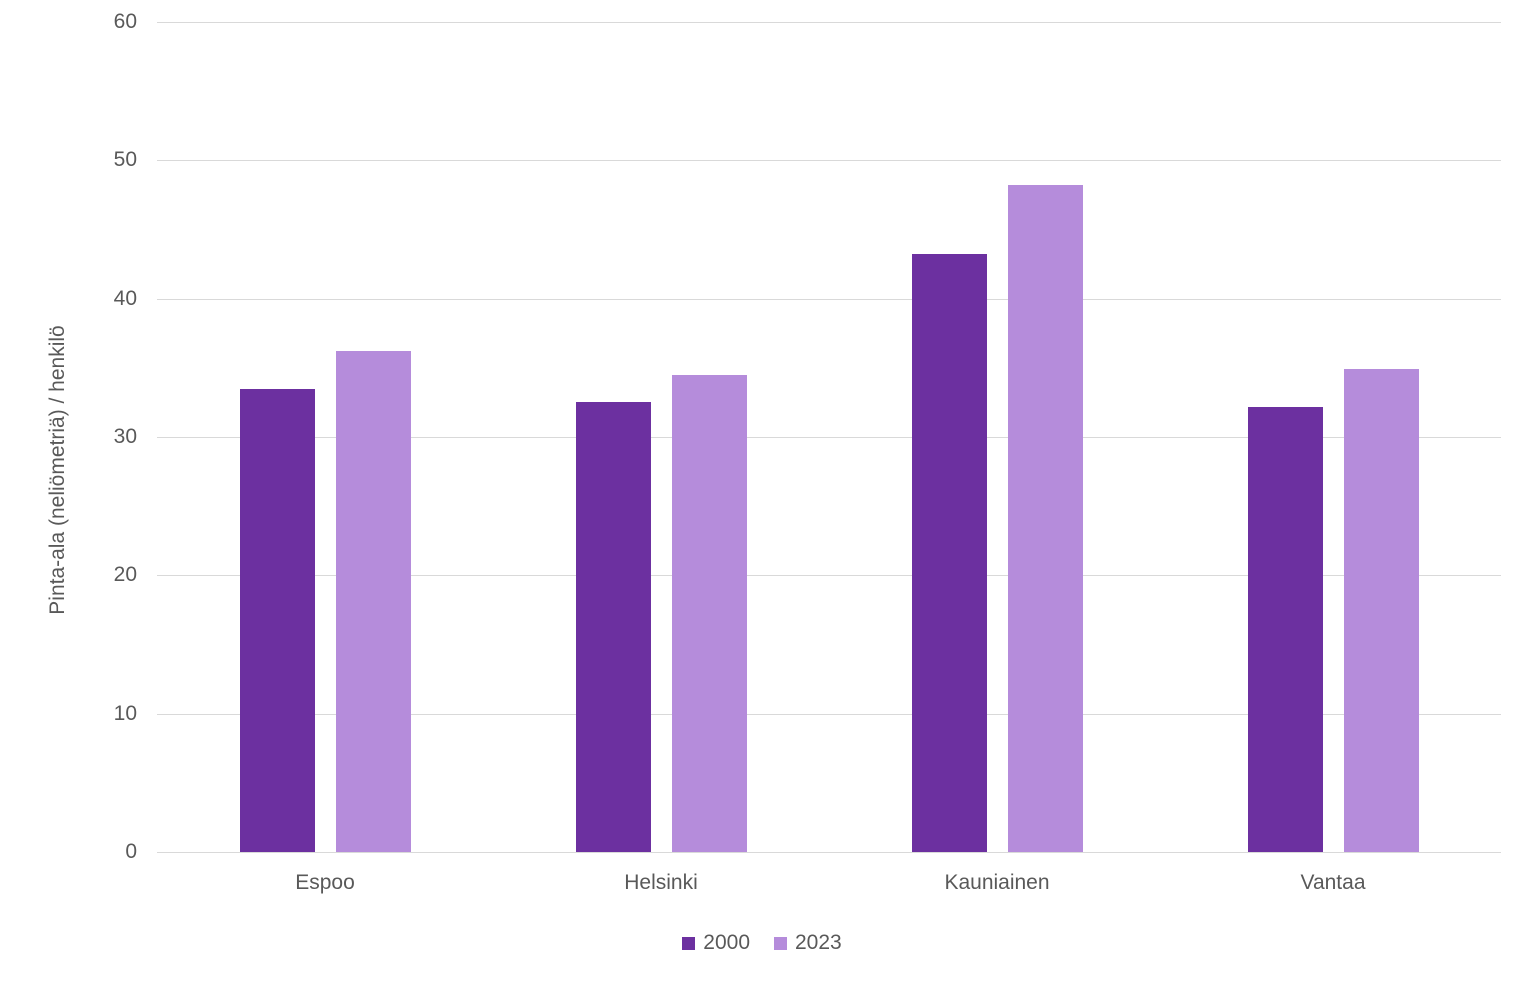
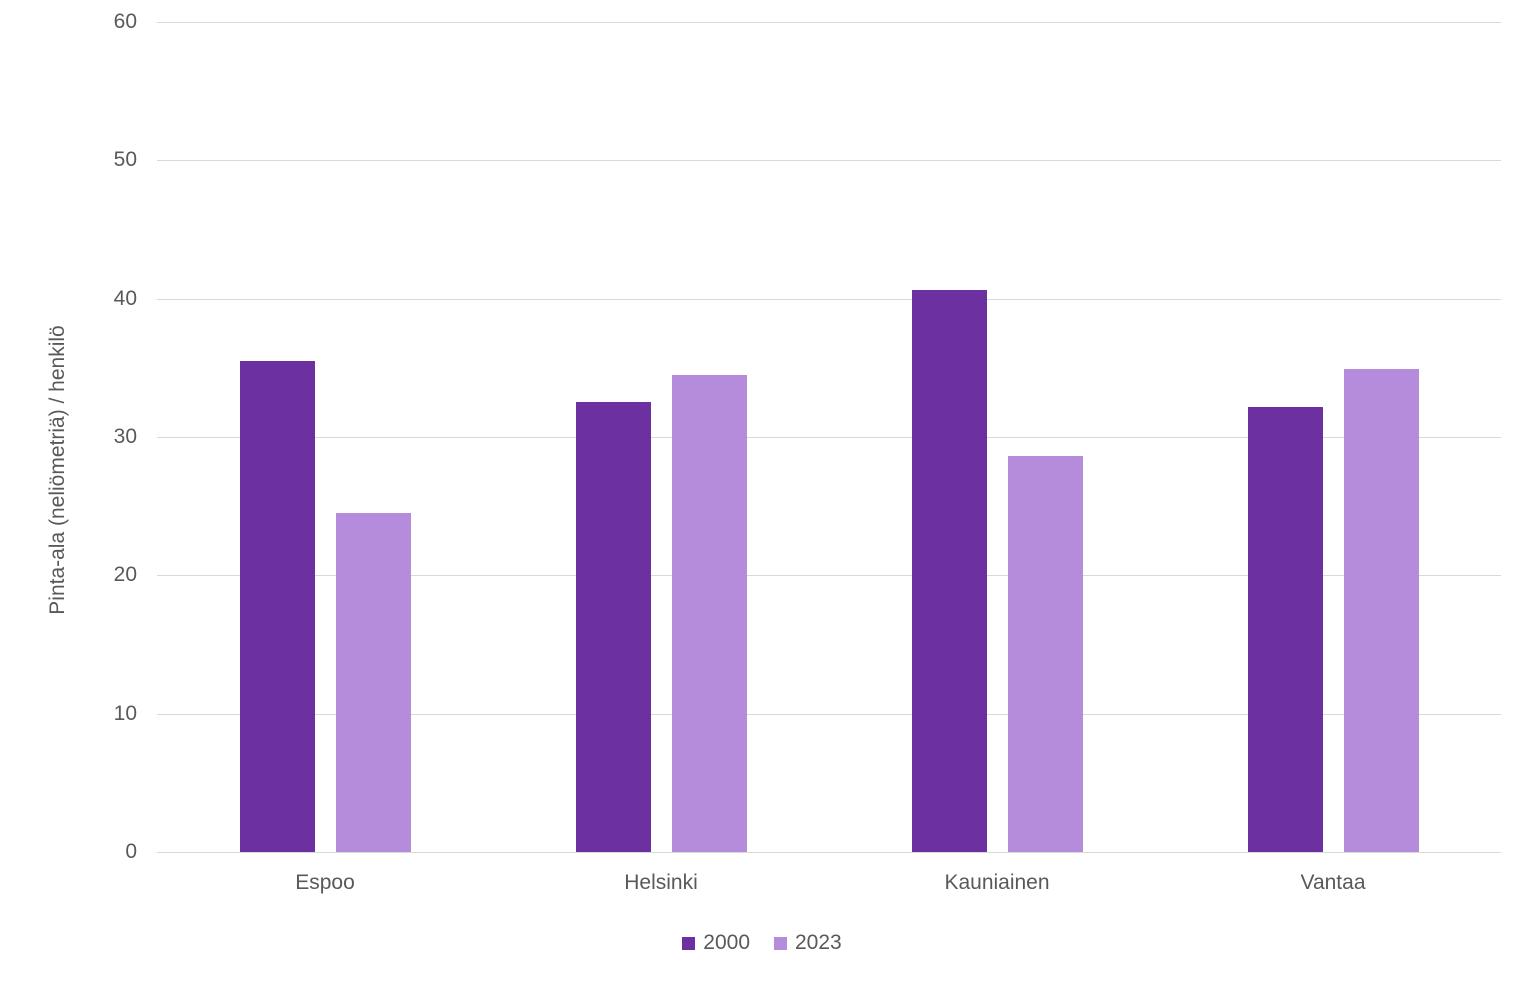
2000/Espoo: 33.5 -> 35.5
2023/Espoo: 36.2 -> 24.5
2000/Kauniainen: 43.2 -> 40.6
2023/Kauniainen: 48.2 -> 28.6
